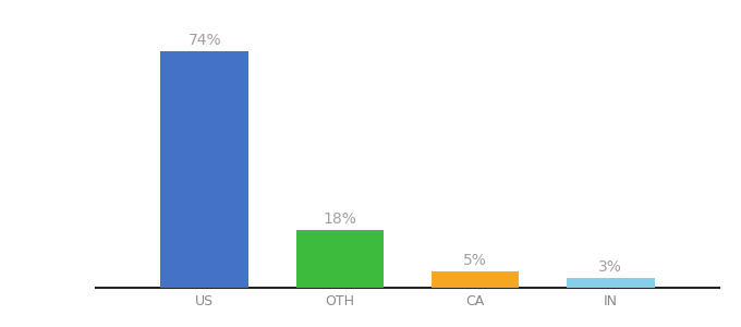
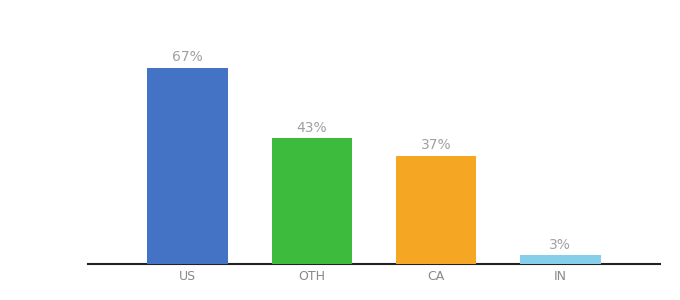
US: 74% -> 67%
OTH: 18% -> 43%
CA: 5% -> 37%
